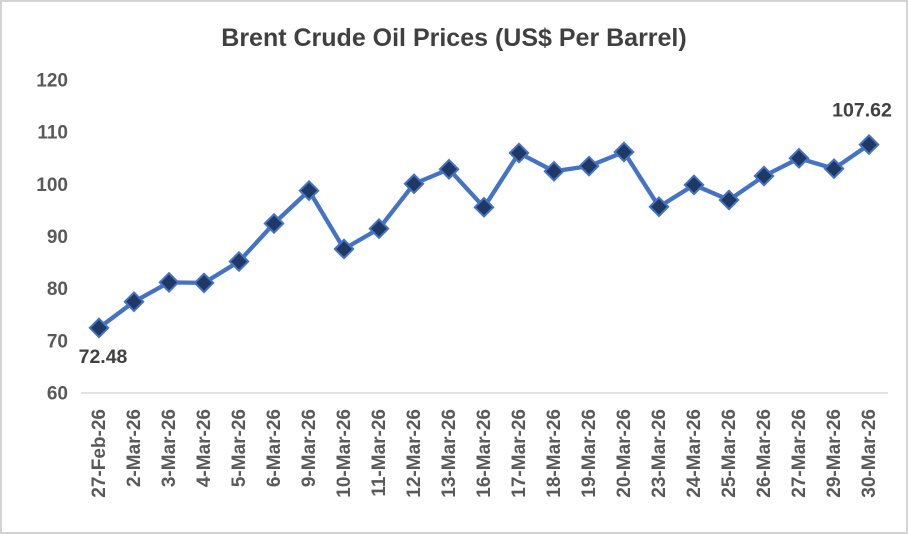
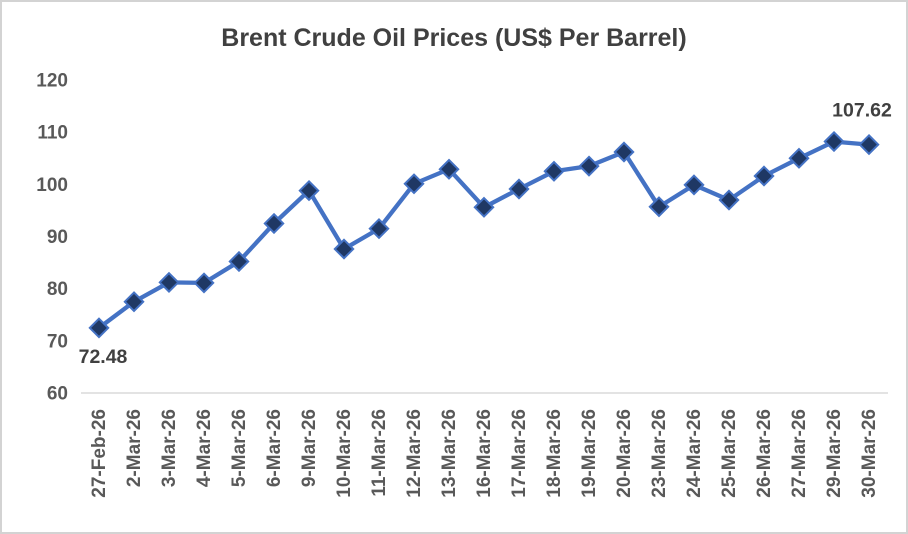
17-Mar-26: 106 -> 99
29-Mar-26: 103 -> 108
